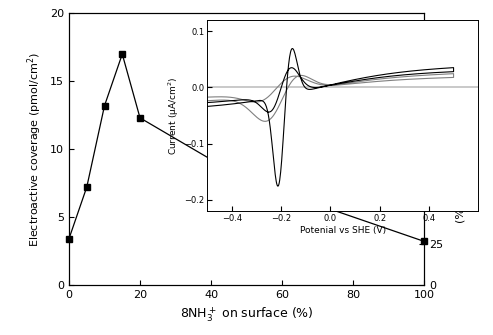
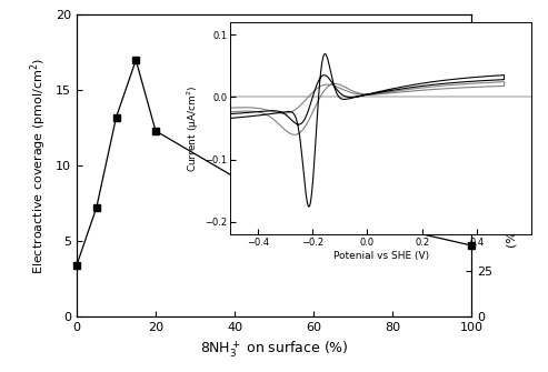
100: 3.2 -> 4.7
